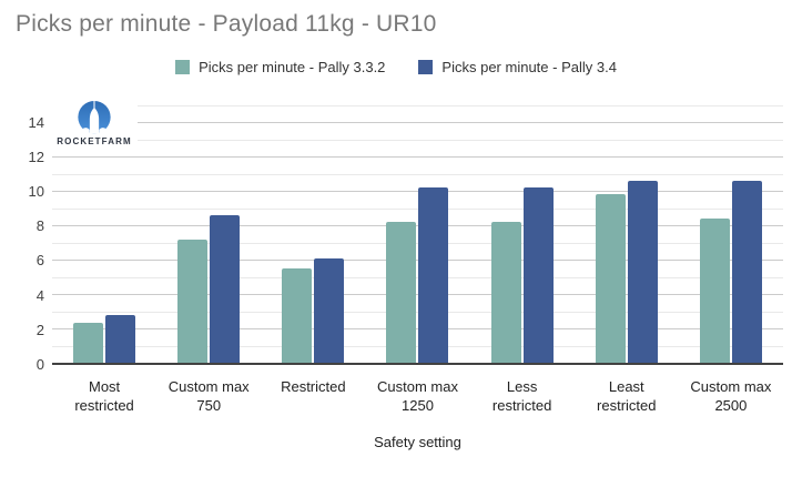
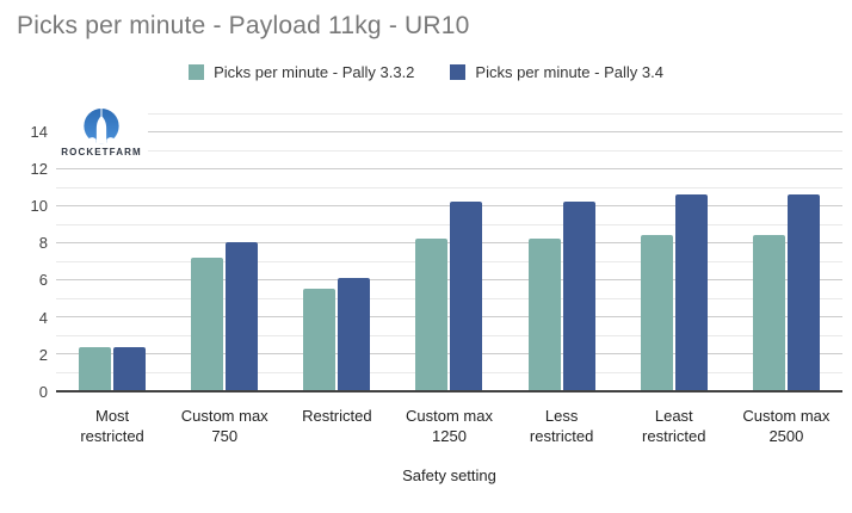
Picks per minute - Pally 3.4/Most restricted: 2.8 -> 2.3
Picks per minute - Pally 3.4/Custom max 750: 8.6 -> 8.0
Picks per minute - Pally 3.3.2/Least restricted: 9.8 -> 8.4
